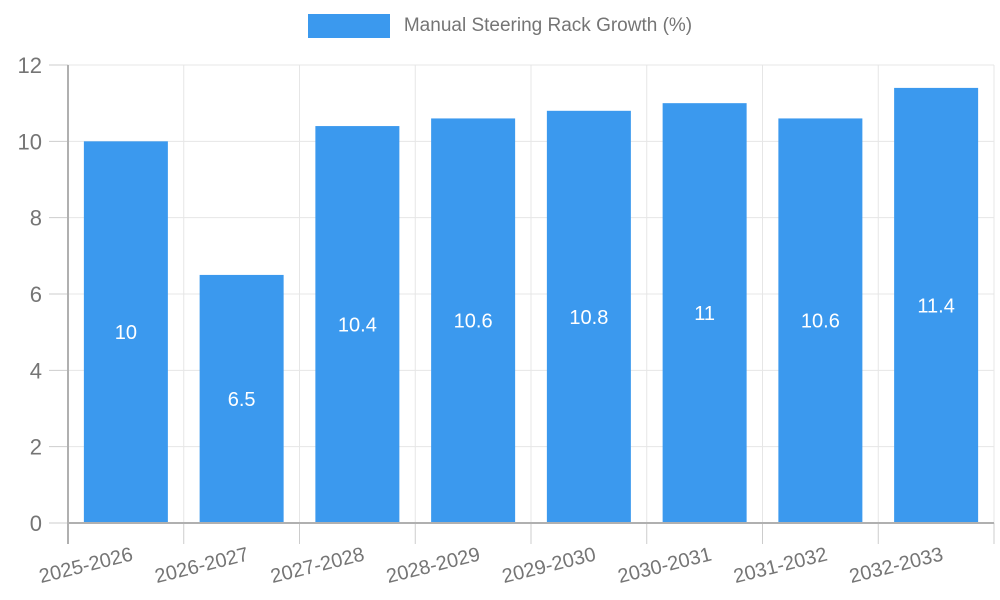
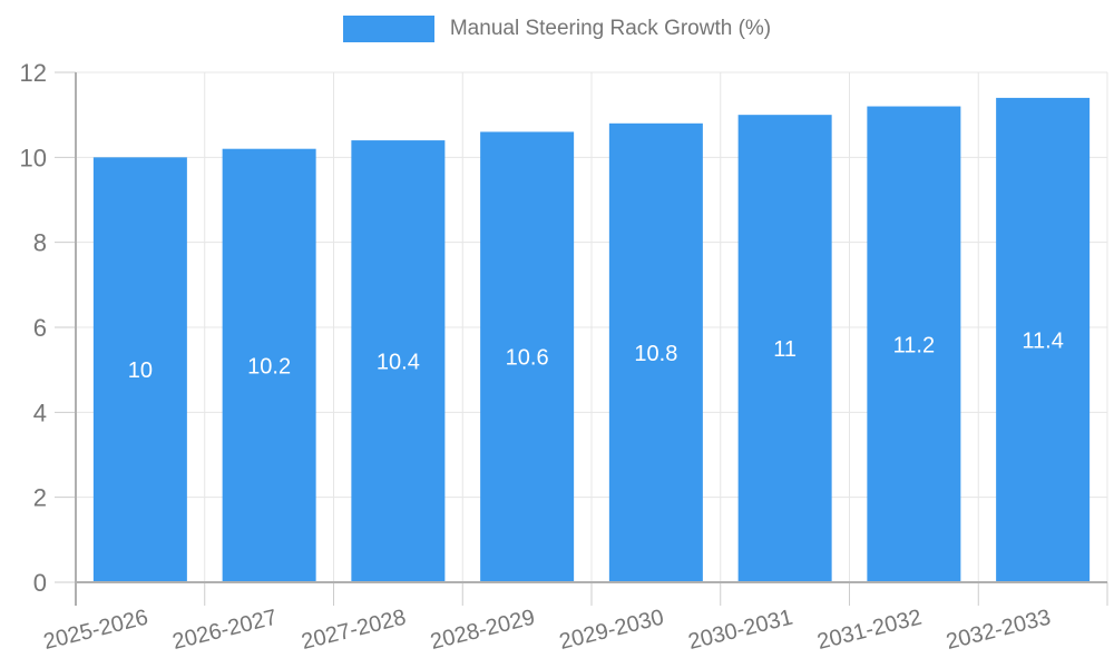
2026-2027: 6.5 -> 10.2
2031-2032: 10.6 -> 11.2
